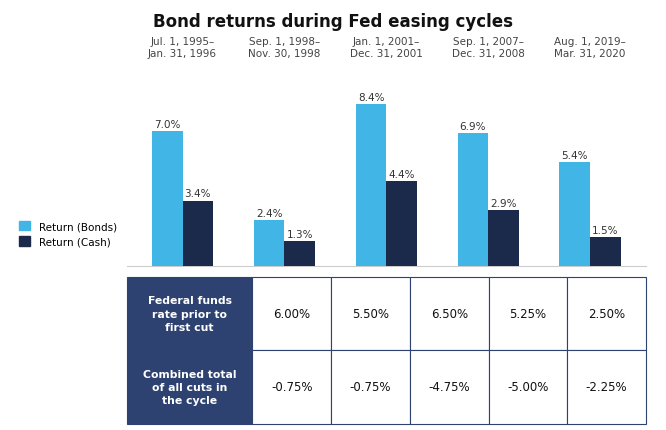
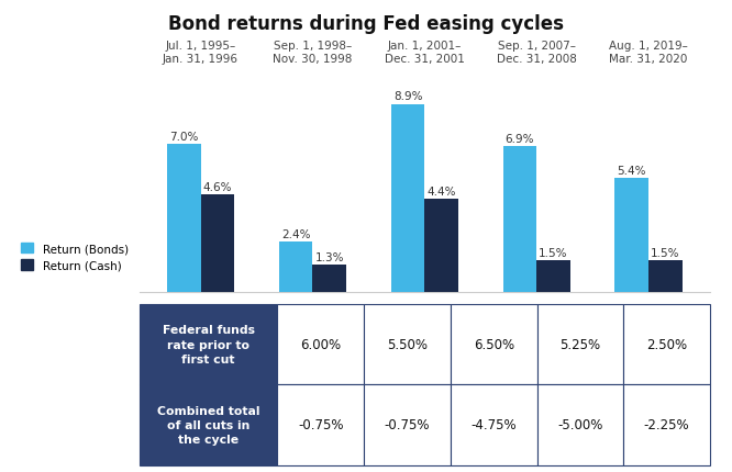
Return (Cash)/Jul. 1, 1995– Jan. 31, 1996: 3.4% -> 4.6%
Return (Bonds)/Jan. 1, 2001– Dec. 31, 2001: 8.4% -> 8.9%
Return (Cash)/Sep. 1, 2007– Dec. 31, 2008: 2.9% -> 1.5%
